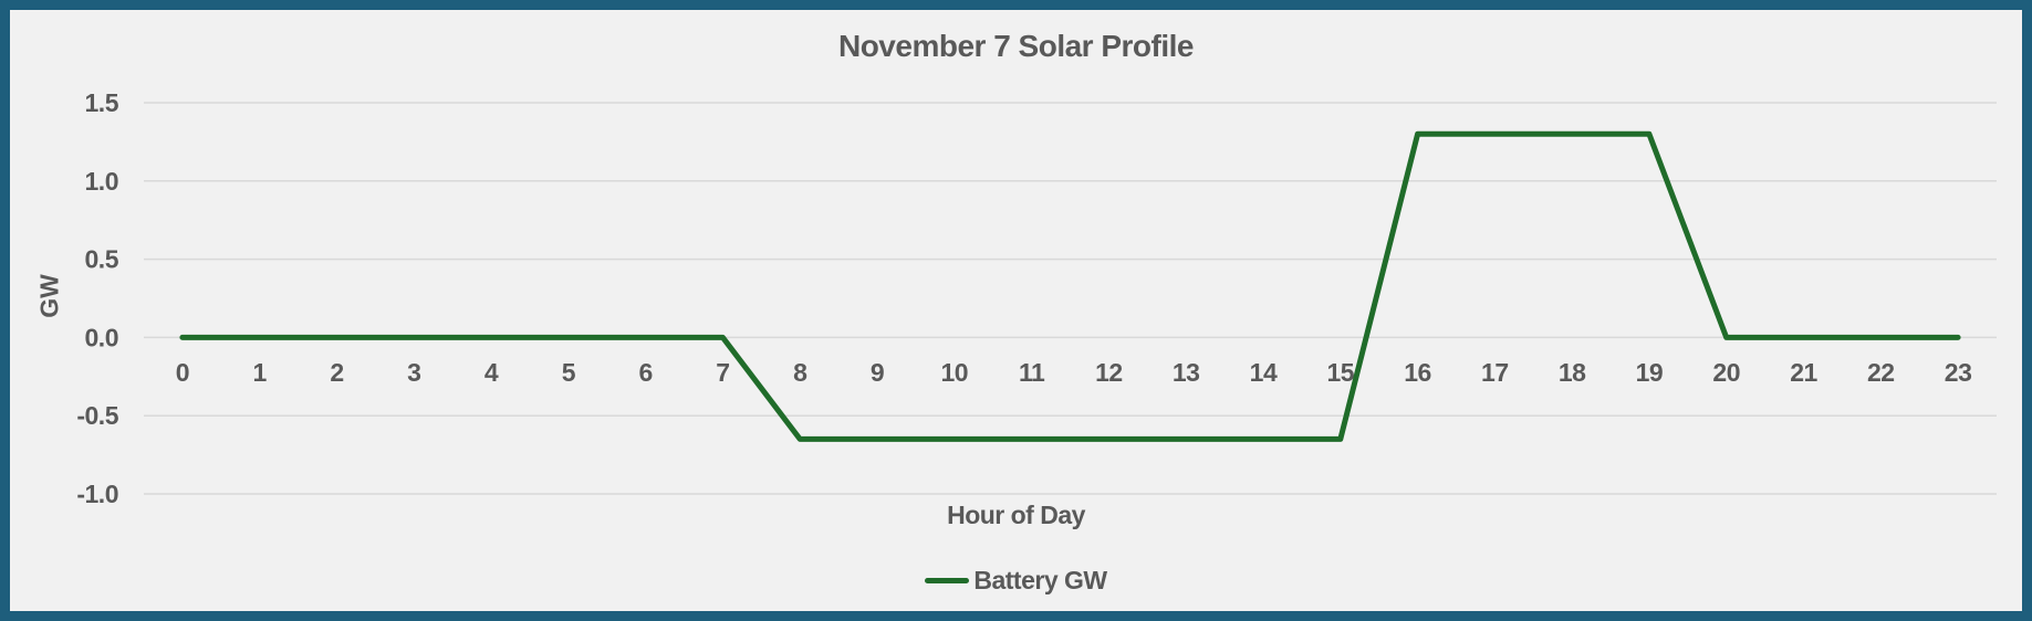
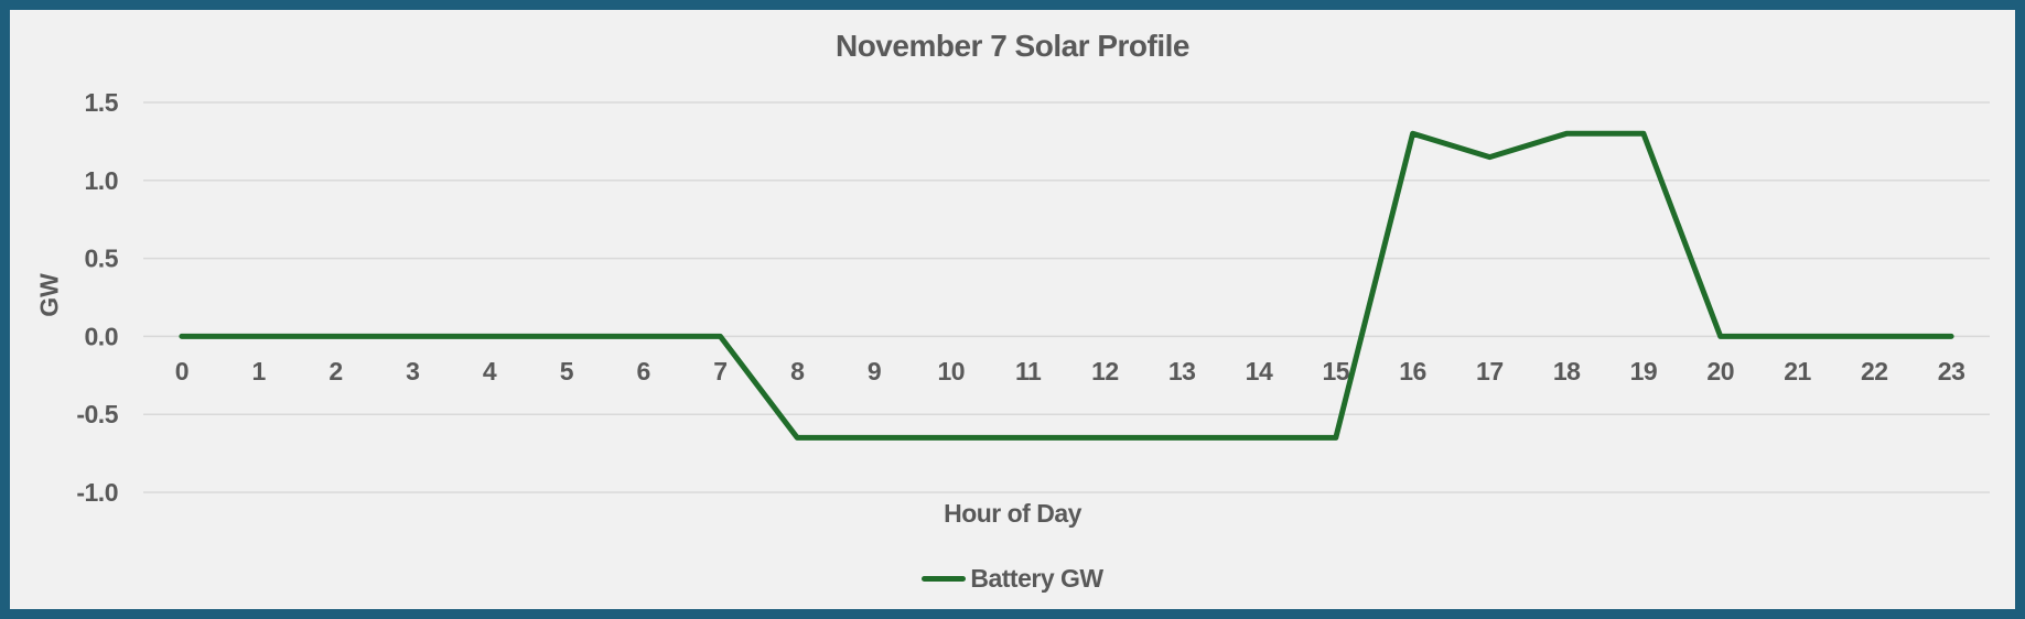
17: 1.30 -> 1.15
